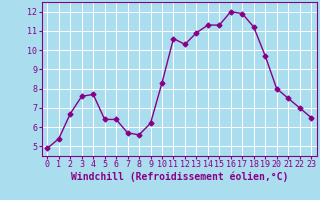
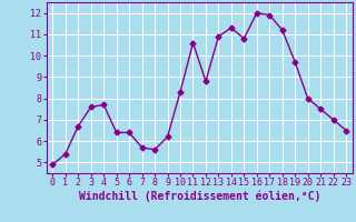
12: 10.3 -> 8.8
15: 11.3 -> 10.8
